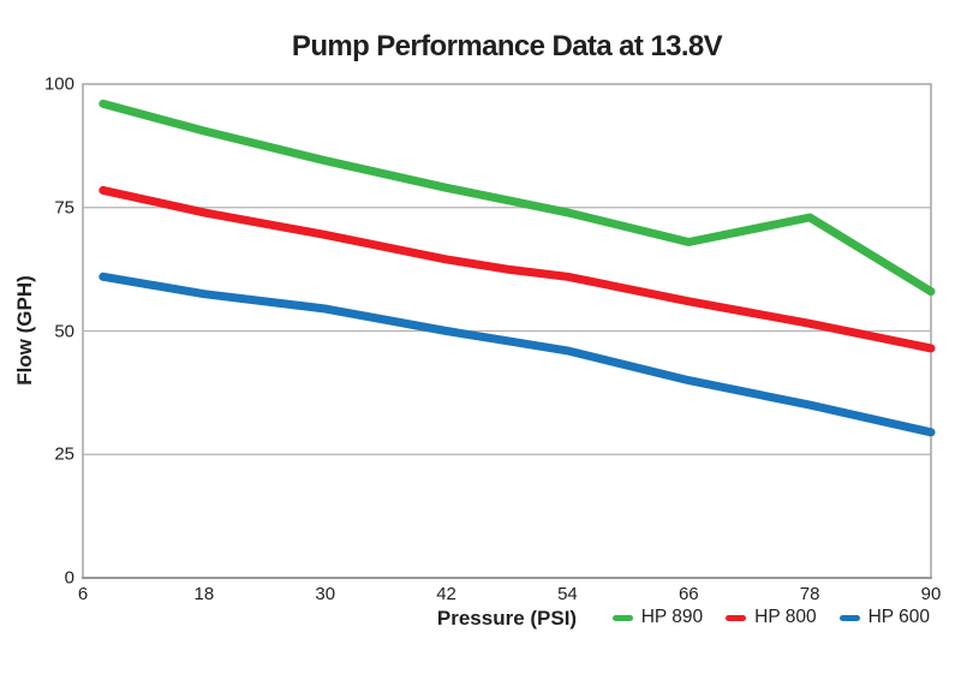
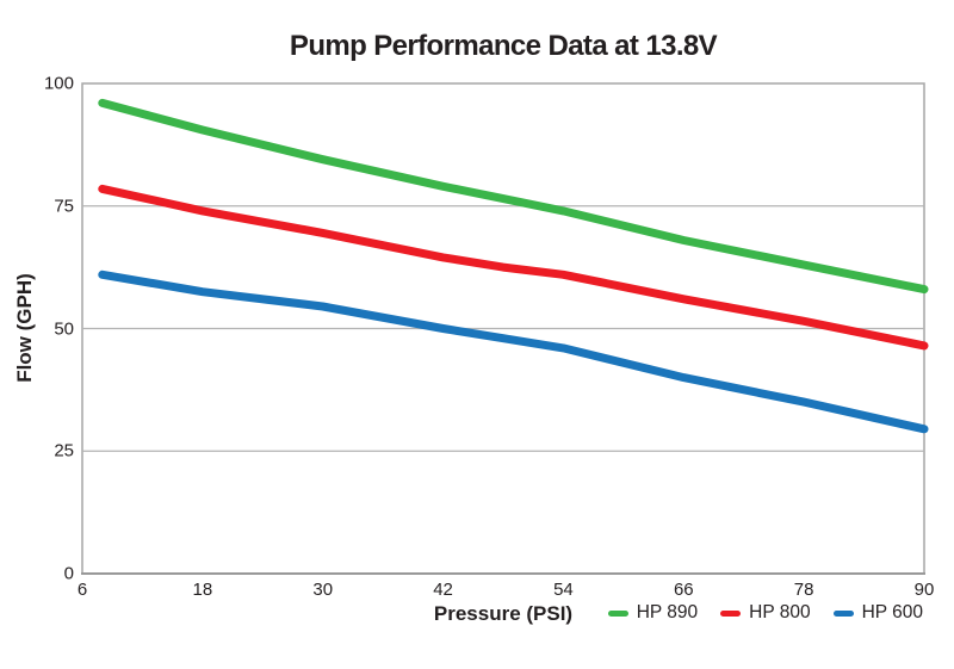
HP 890/78: 73 -> 63
